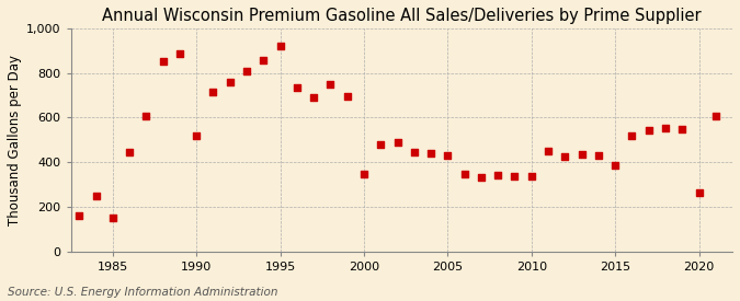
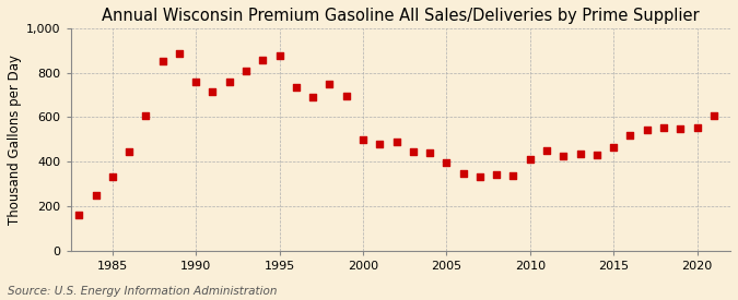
1985: 150 -> 330
1990: 520 -> 760
1995: 920 -> 875
2000: 345 -> 500
2005: 430 -> 395
2010: 335 -> 410
2015: 385 -> 465
2020: 265 -> 555
